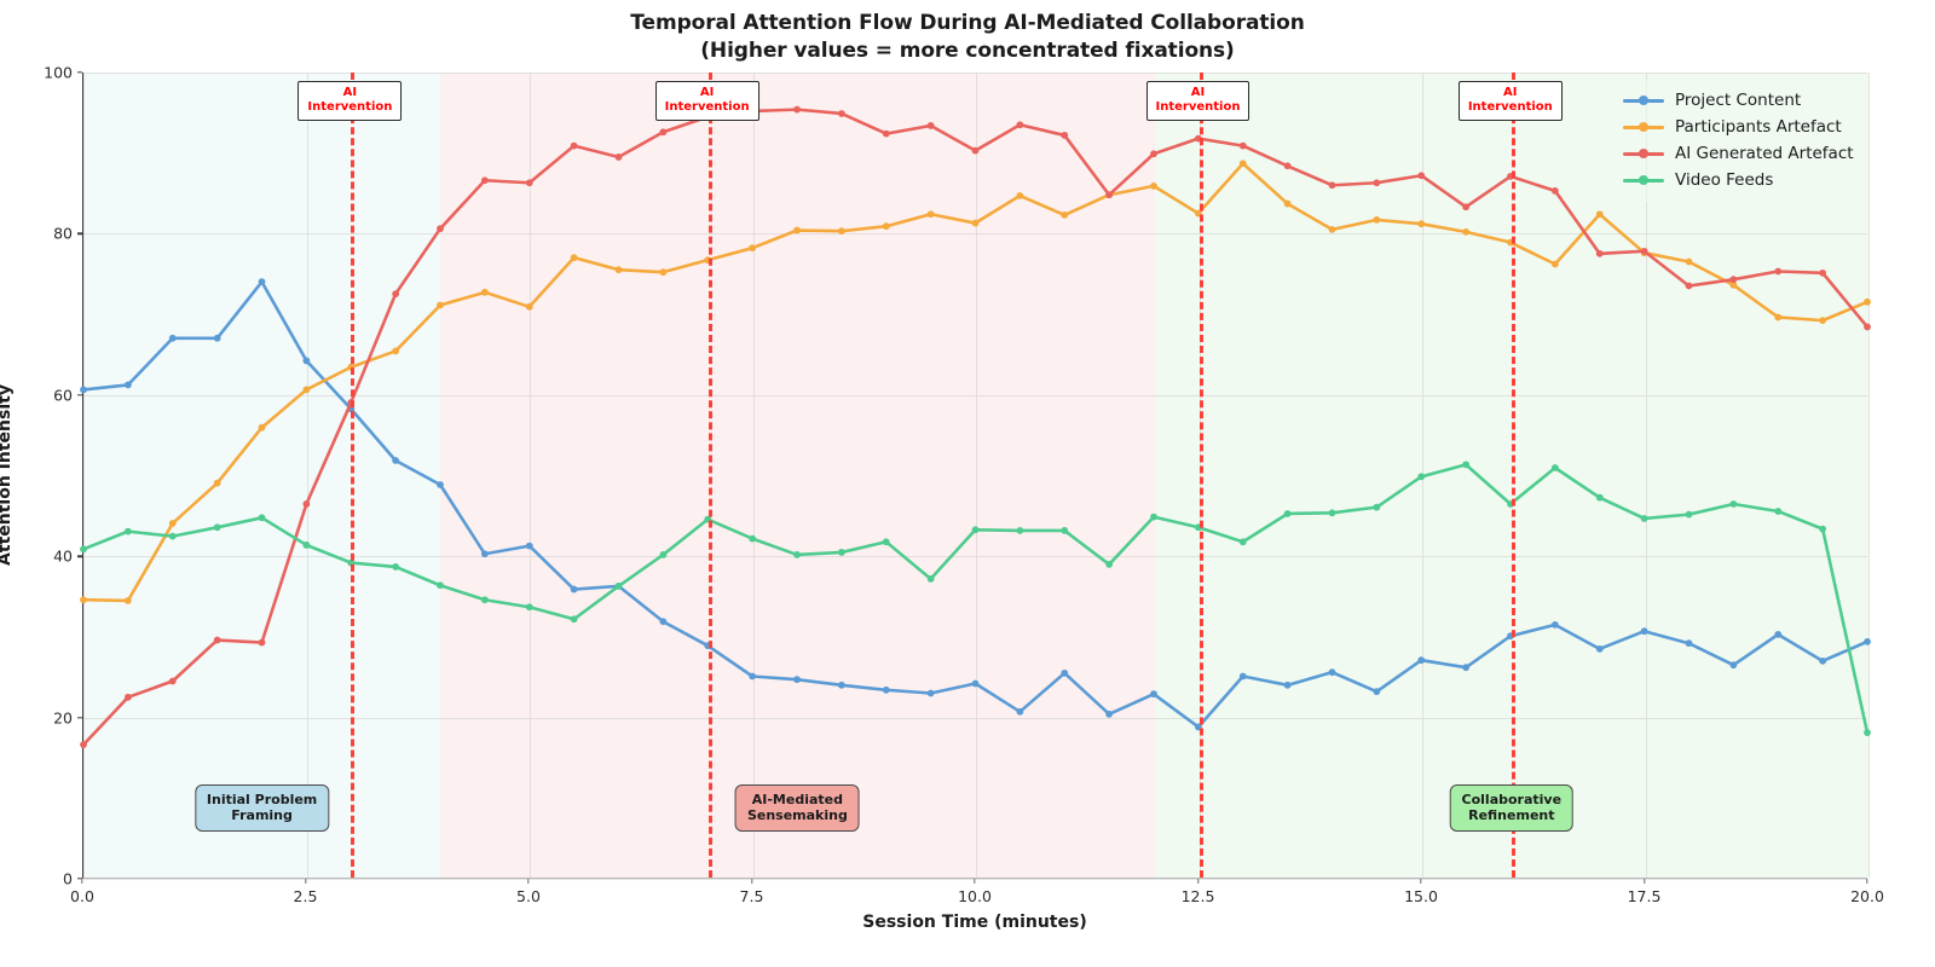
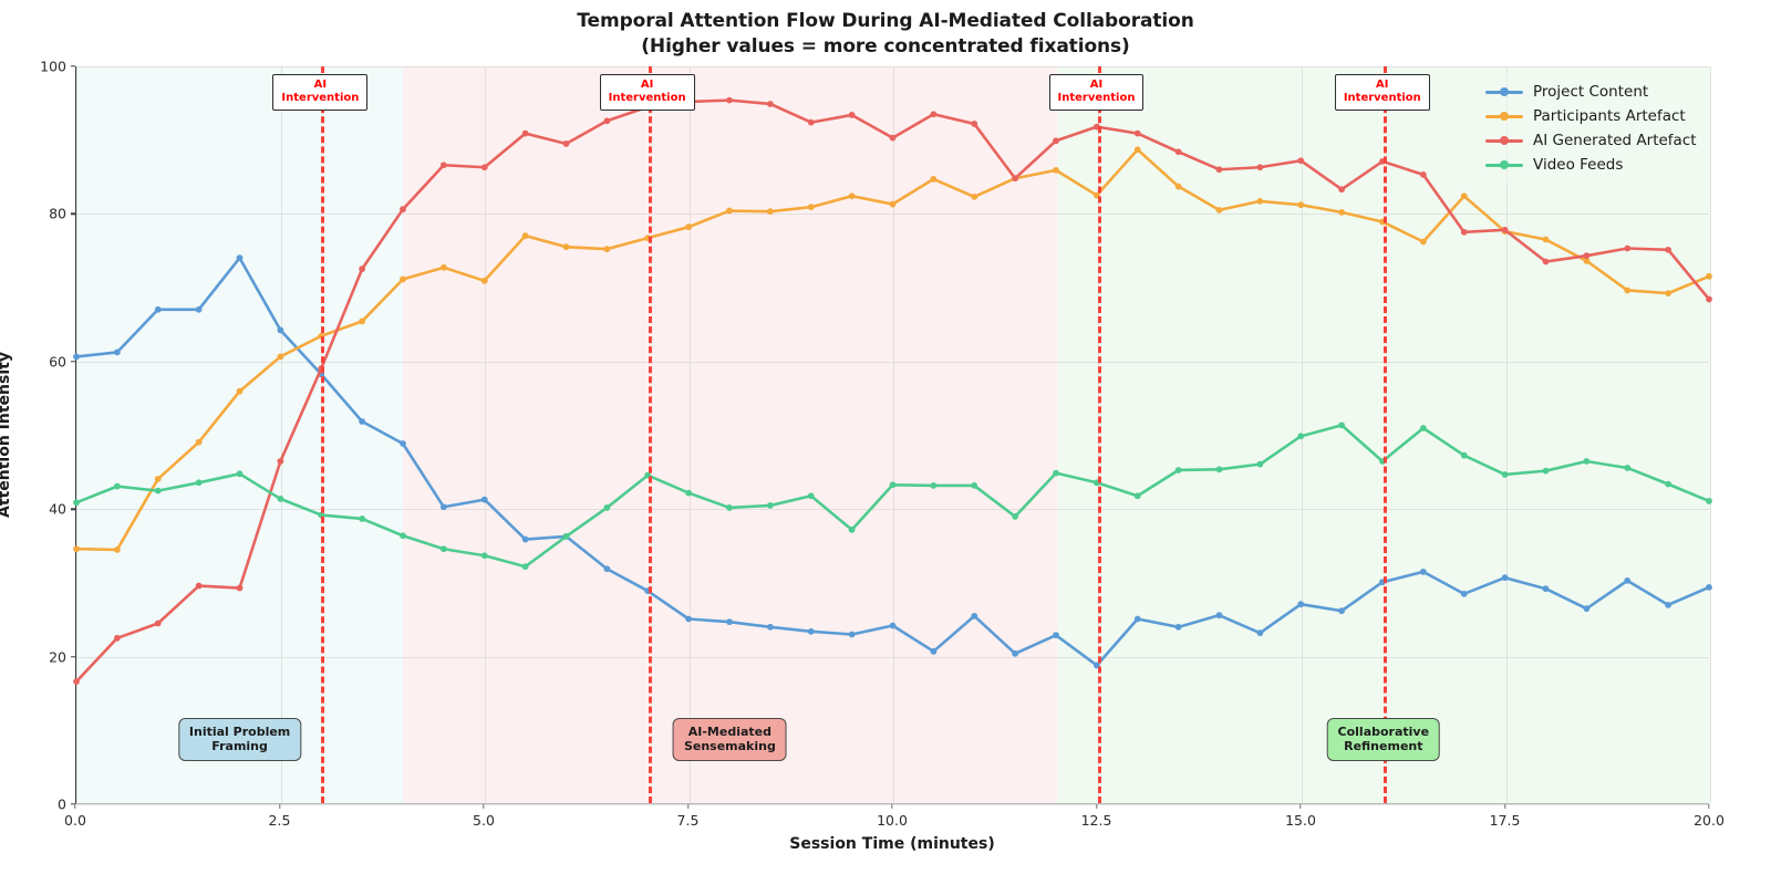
Video Feeds/20.0: 18 -> 41
